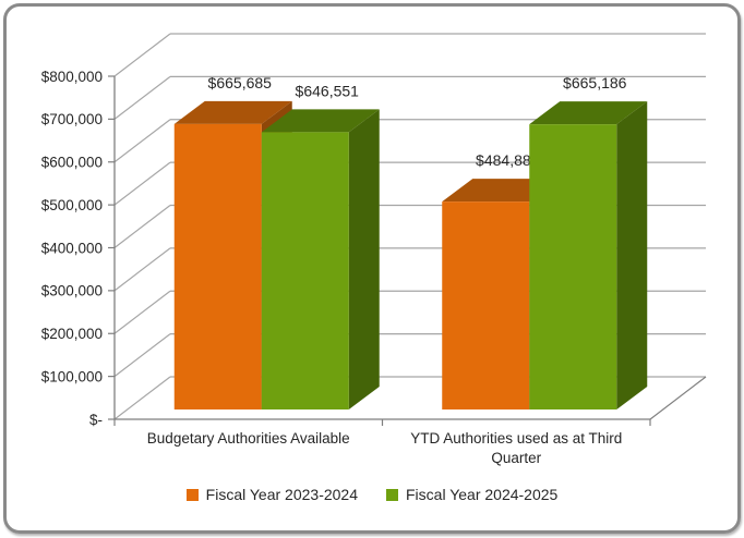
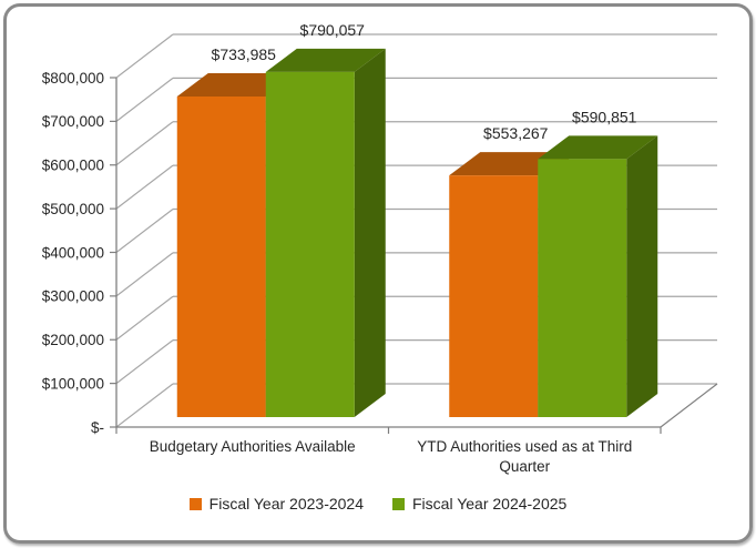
Fiscal Year 2023-2024/Budgetary Authorities Available: $665,685 -> $733,985
Fiscal Year 2024-2025/Budgetary Authorities Available: $646,551 -> $790,057
Fiscal Year 2023-2024/YTD Authorities used as at Third Quarter: $484,889 -> $553,267
Fiscal Year 2024-2025/YTD Authorities used as at Third Quarter: $665,186 -> $590,851
